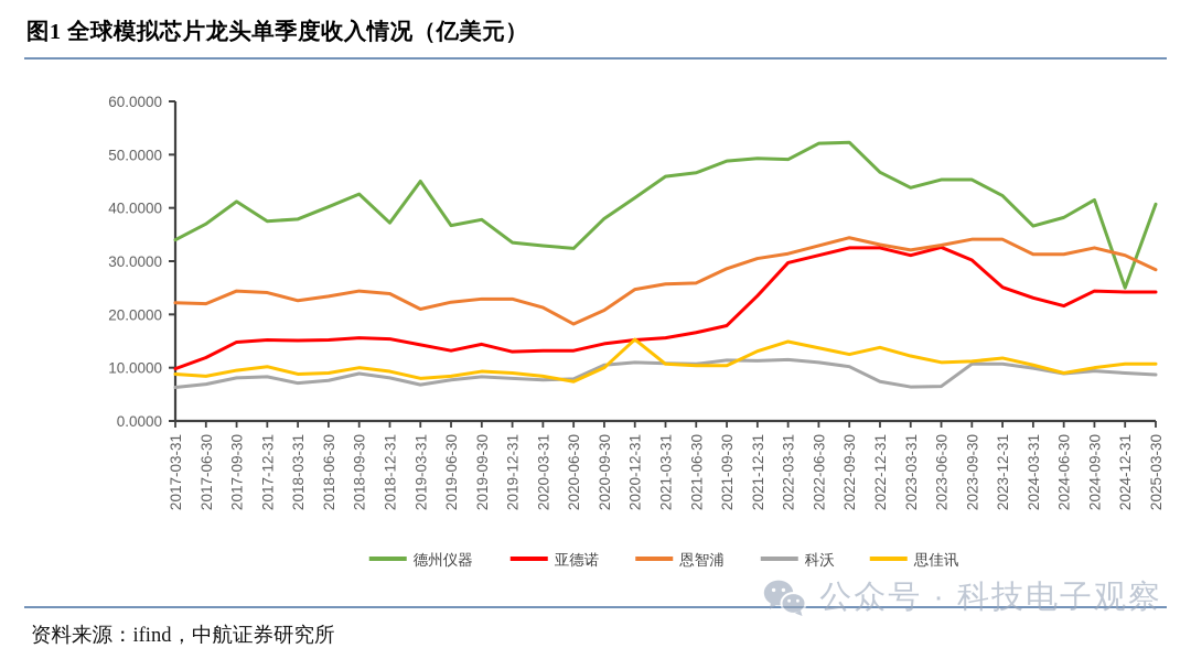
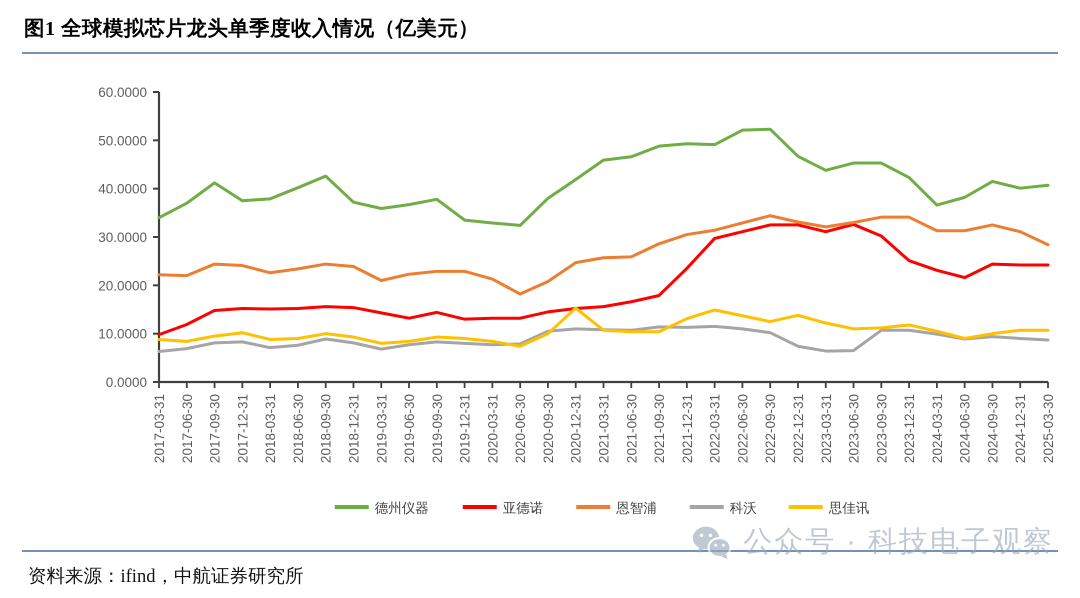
德州仪器/2019-03-31: 45 -> 36
德州仪器/2024-12-31: 25 -> 40
